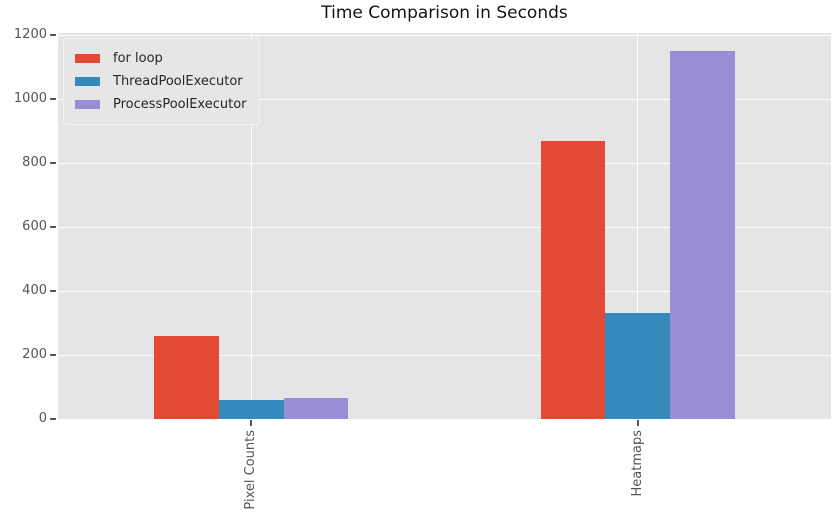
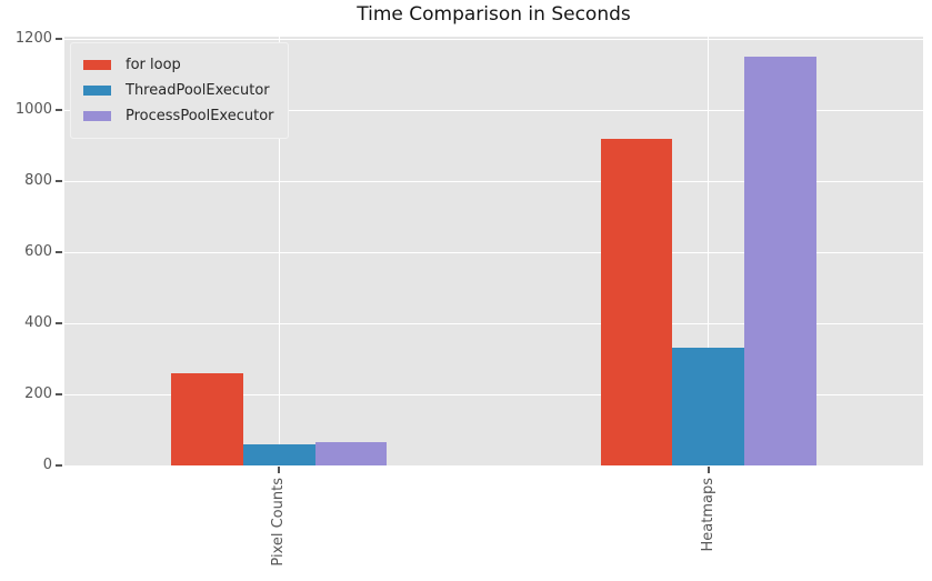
for loop/Heatmaps: 870 -> 920
